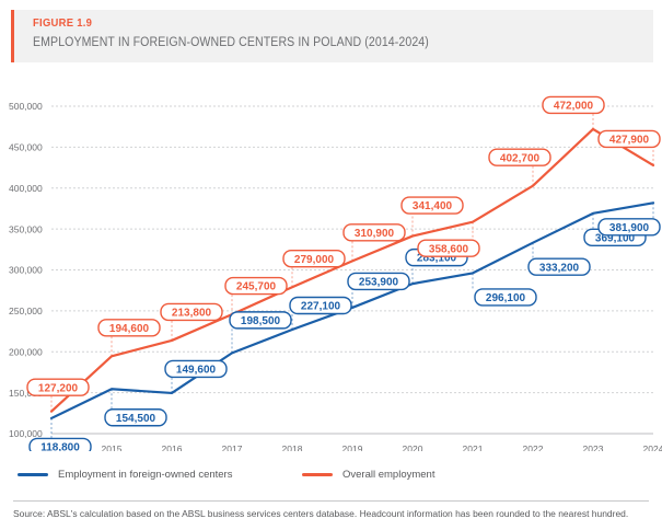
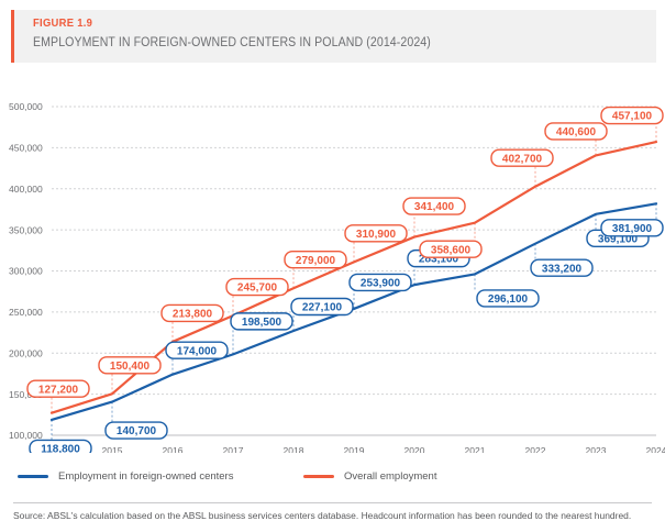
Employment in foreign-owned centers/2015: 154,500 -> 140,700
Overall employment/2015: 194,600 -> 150,400
Employment in foreign-owned centers/2016: 149,600 -> 174,000
Overall employment/2023: 472,000 -> 440,600
Overall employment/2024: 427,900 -> 457,100
